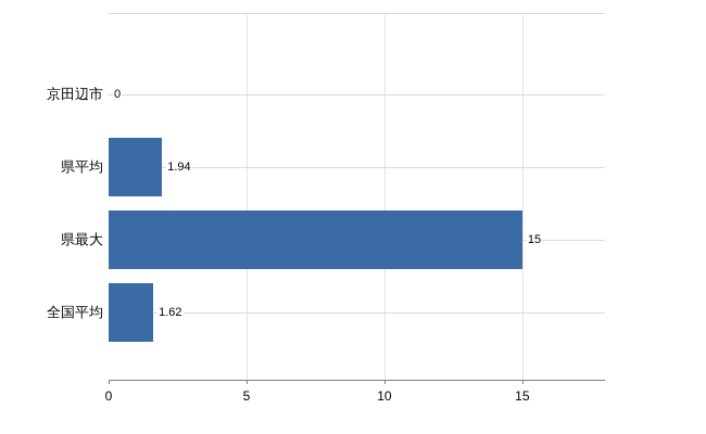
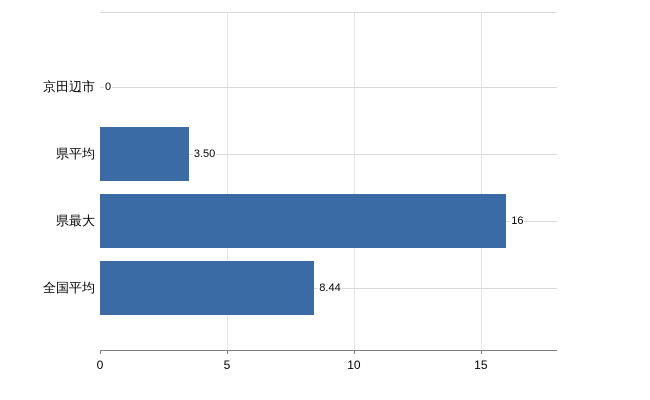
県平均: 1.94 -> 3.50
県最大: 15 -> 16
全国平均: 1.62 -> 8.44
